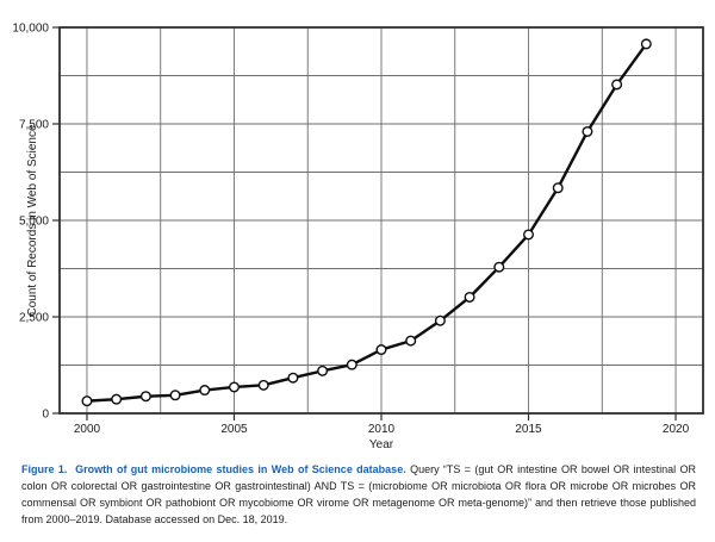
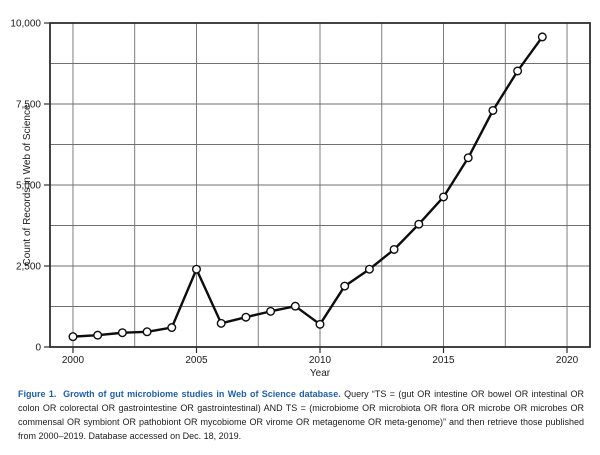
2005: 700 -> 2400
2010: 1600 -> 700
